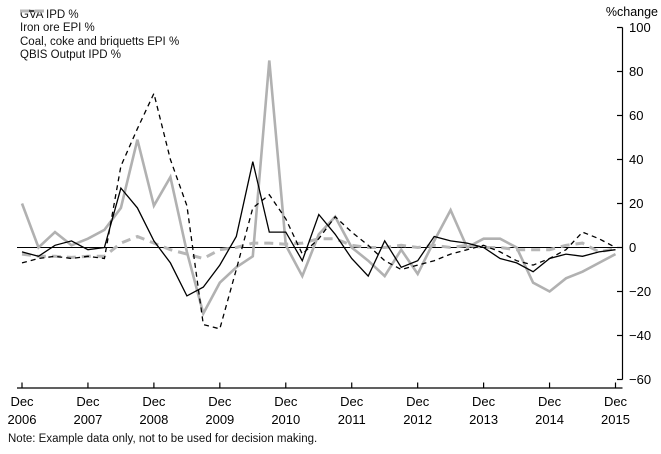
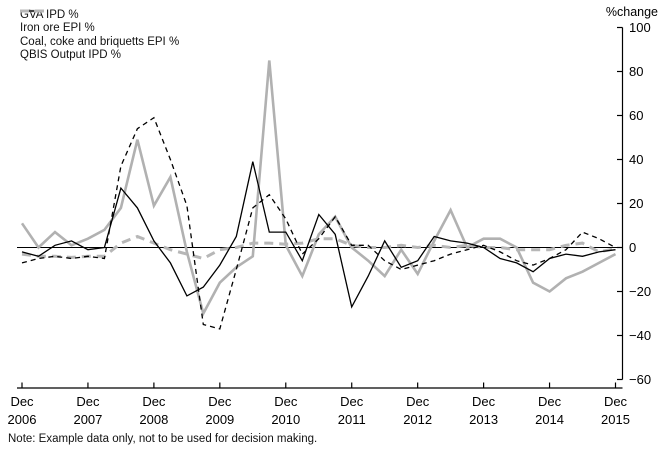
Iron ore EPI %/Dec 2006: 20 -> 11
Coal, coke and briquetts EPI %/Dec 2008: 70 -> 59
GVA IPD %/Dec 2011: -5 -> -27
Coal, coke and briquetts EPI %/Dec 2011: 7 -> 1
